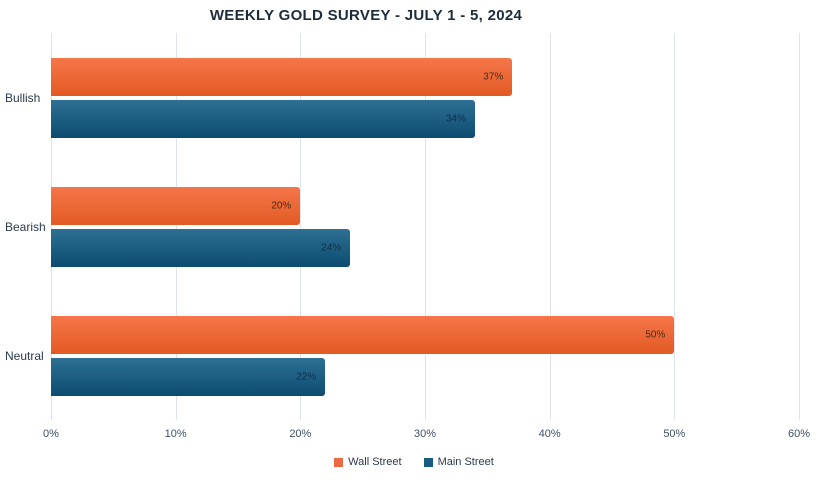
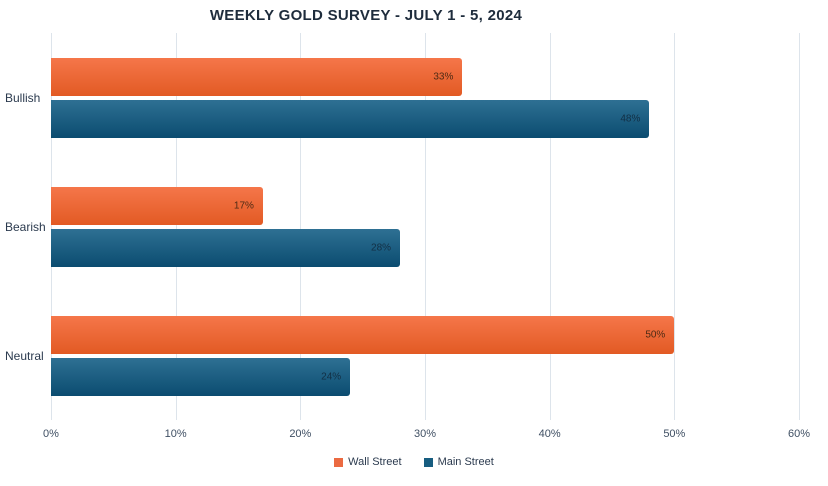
Wall Street/Bullish: 37% -> 33%
Main Street/Bullish: 34% -> 48%
Wall Street/Bearish: 20% -> 17%
Main Street/Bearish: 24% -> 28%
Main Street/Neutral: 22% -> 24%
